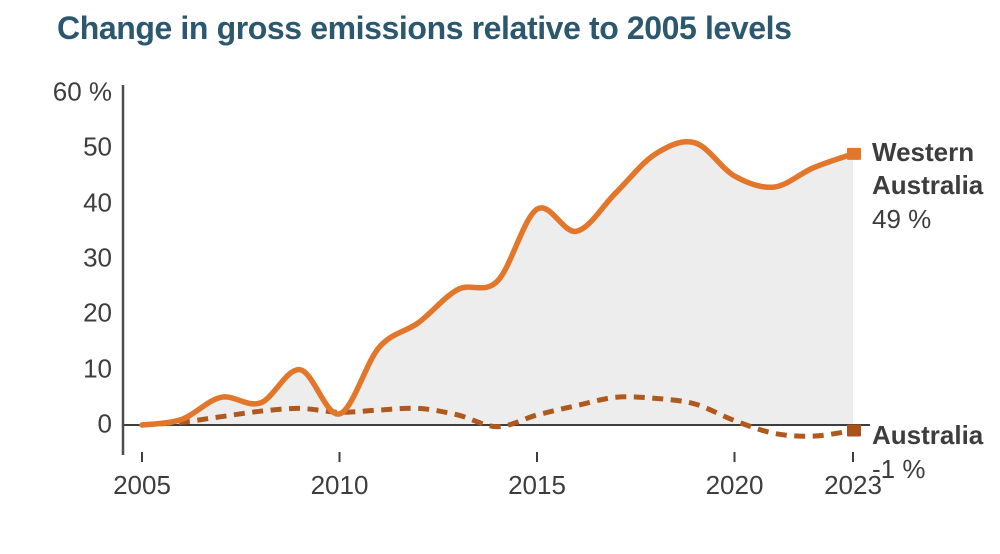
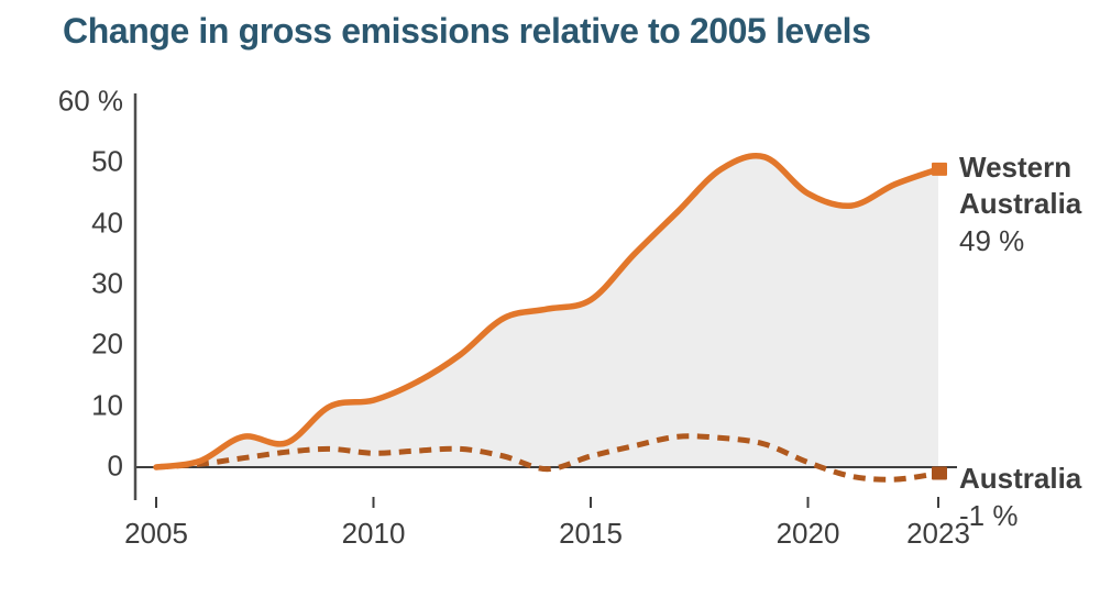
Western Australia/2010: 2% -> 11%
Western Australia/2015: 39% -> 28%
